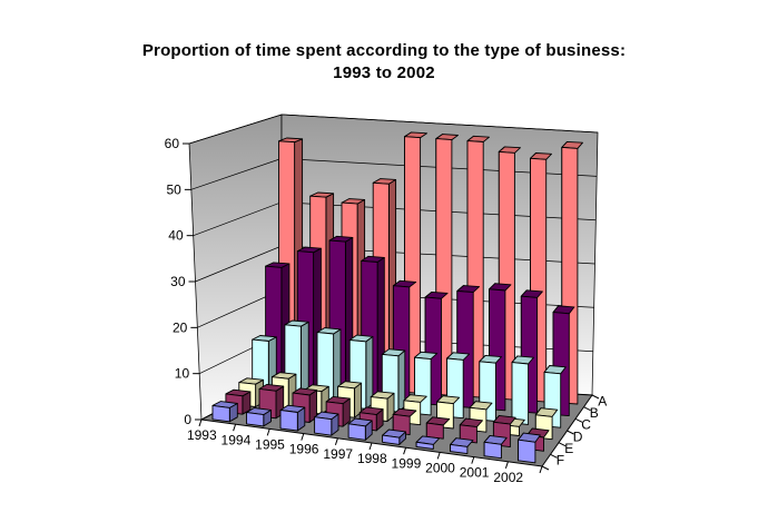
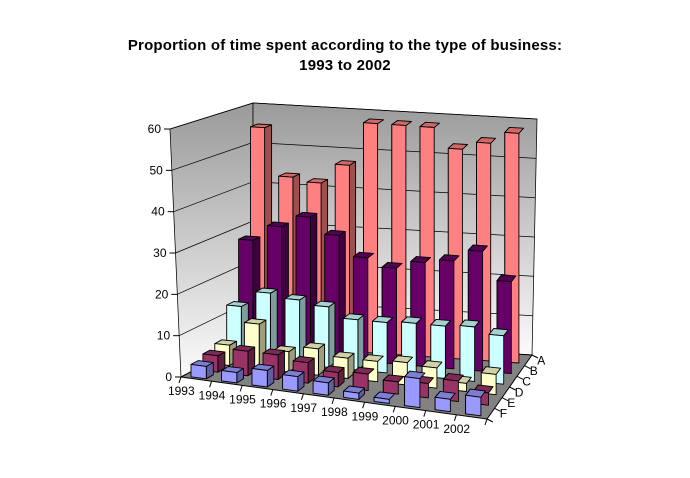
D/1994: 7 -> 11
A/2000: 56 -> 53
F/2000: 2 -> 7
B/2001: 26 -> 30
